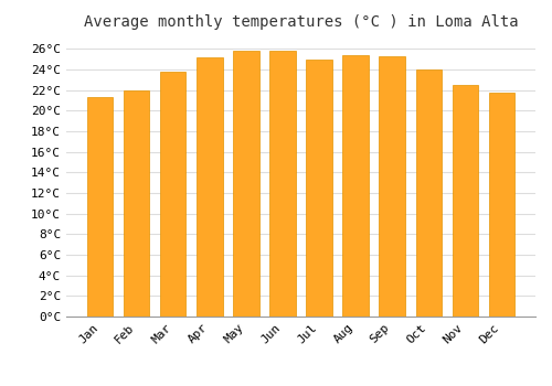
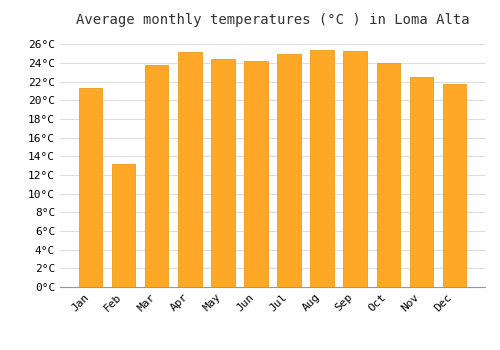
Feb: 22.0°C -> 13.2°C
May: 25.8°C -> 24.4°C
Jun: 25.8°C -> 24.2°C
